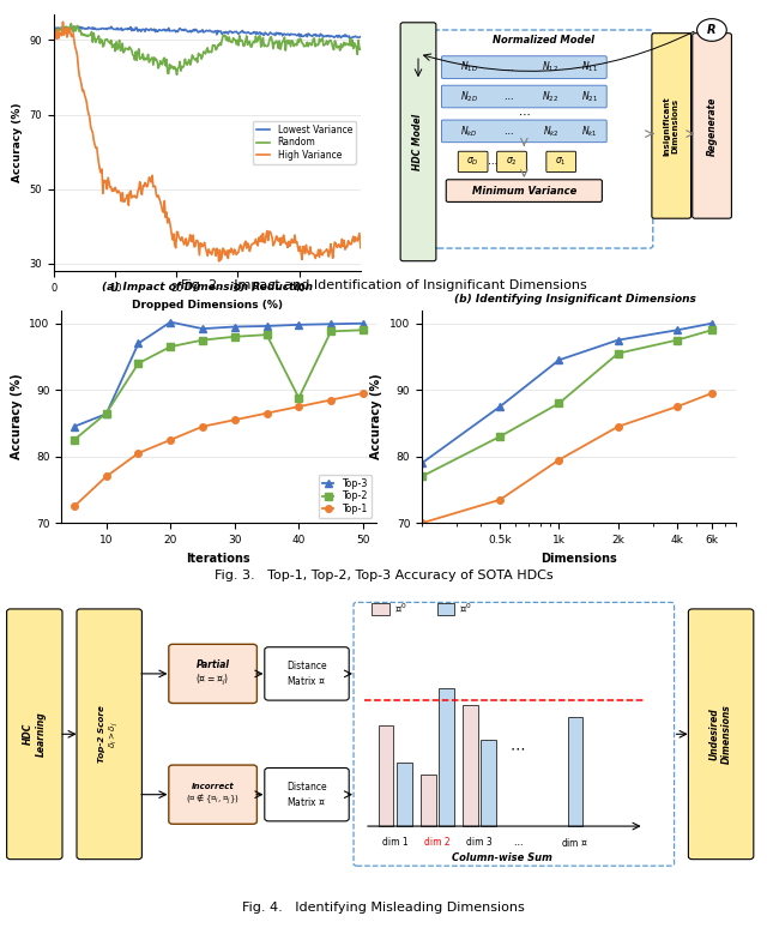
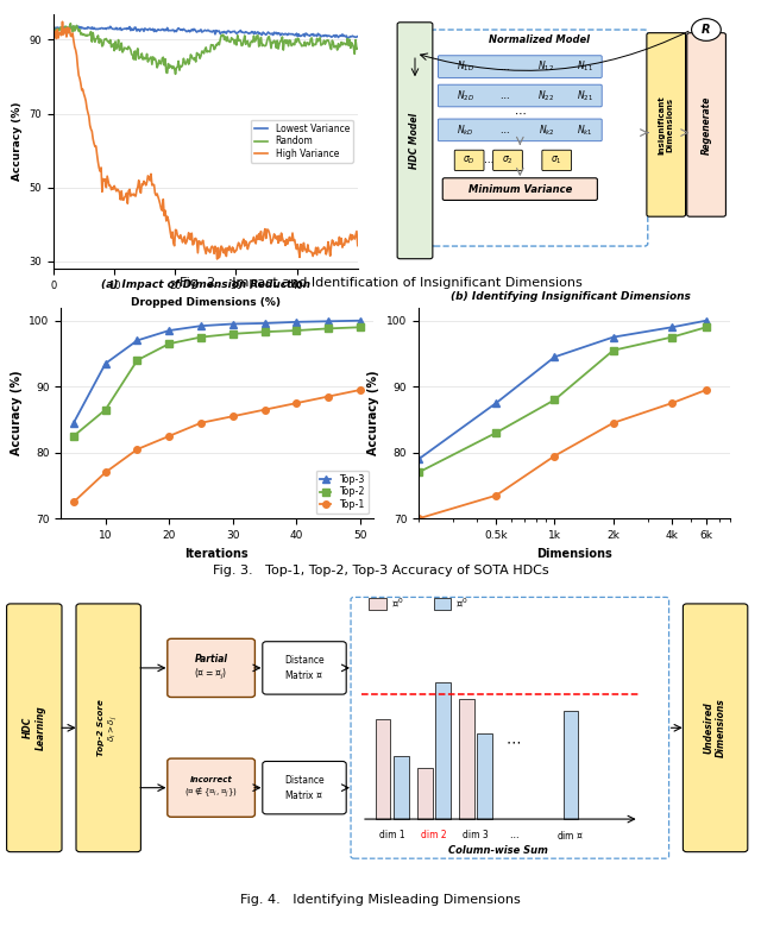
Top-3/10: 86.4 -> 93.5
Top-3/20: 100.2 -> 98.5
Top-2/40: 88.8 -> 98.5
